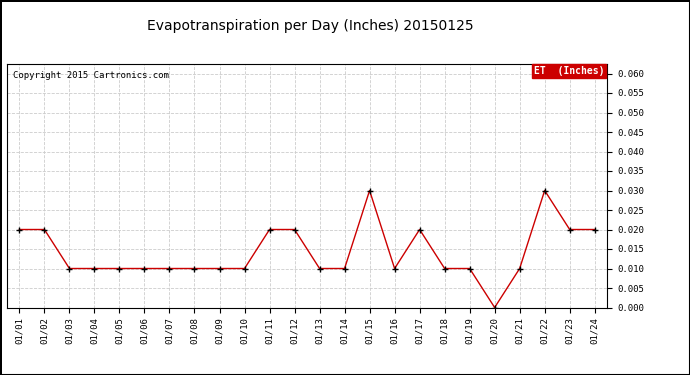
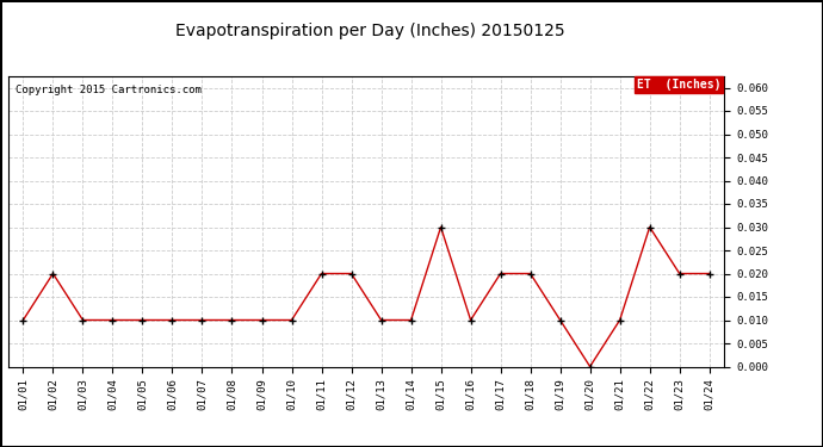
01/01: 0.02 -> 0.01
01/18: 0.01 -> 0.02
